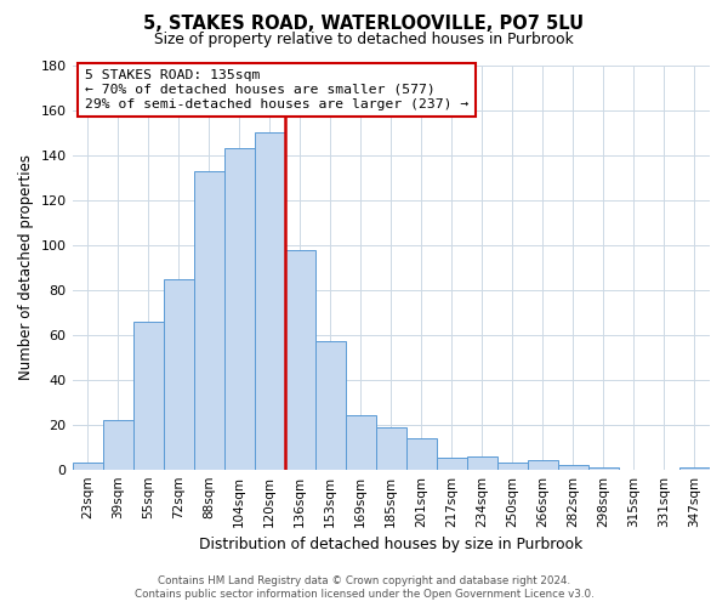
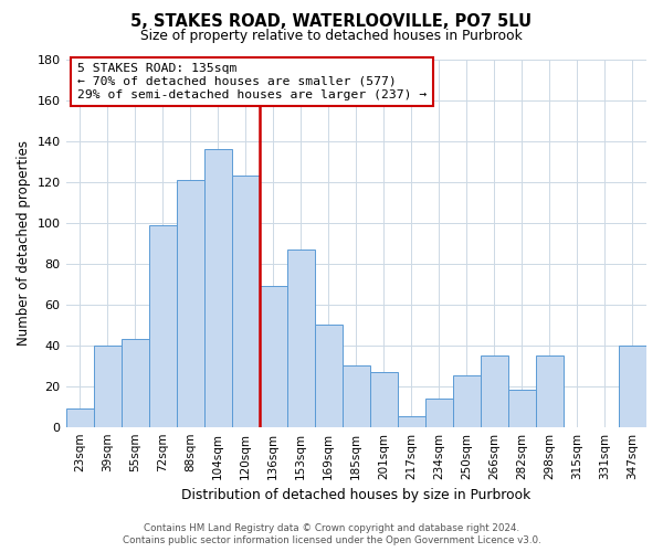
23sqm: 3 -> 9
39sqm: 22 -> 40
55sqm: 66 -> 43
72sqm: 85 -> 99
88sqm: 133 -> 121
104sqm: 143 -> 136
120sqm: 150 -> 123
136sqm: 98 -> 69
153sqm: 57 -> 87
169sqm: 24 -> 50
185sqm: 19 -> 30
201sqm: 14 -> 27
234sqm: 6 -> 14
250sqm: 3 -> 25
266sqm: 4 -> 35
282sqm: 2 -> 18
298sqm: 1 -> 35
347sqm: 1 -> 40
